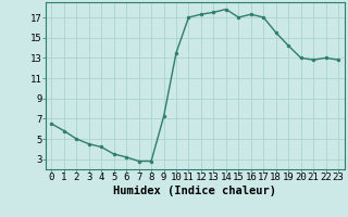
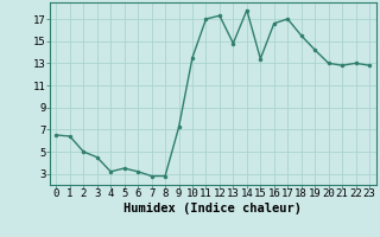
1: 5.8 -> 6.4
4: 4.2 -> 3.2
13: 17.5 -> 14.8
15: 17.0 -> 13.4
16: 17.3 -> 16.6
